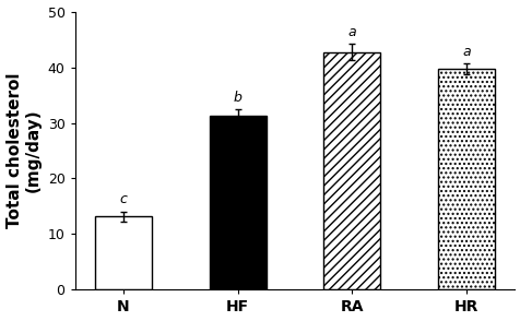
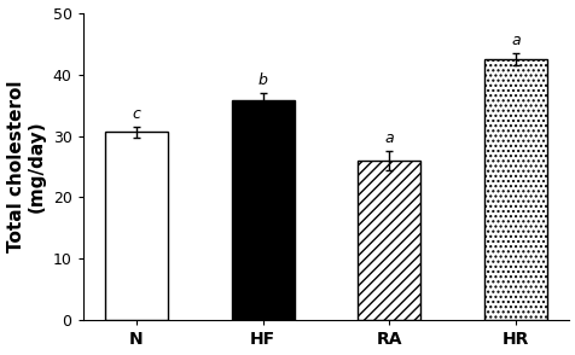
N: 13.2 -> 30.6
HF: 31.2 -> 35.8
RA: 42.7 -> 26.0
HR: 39.7 -> 42.4
